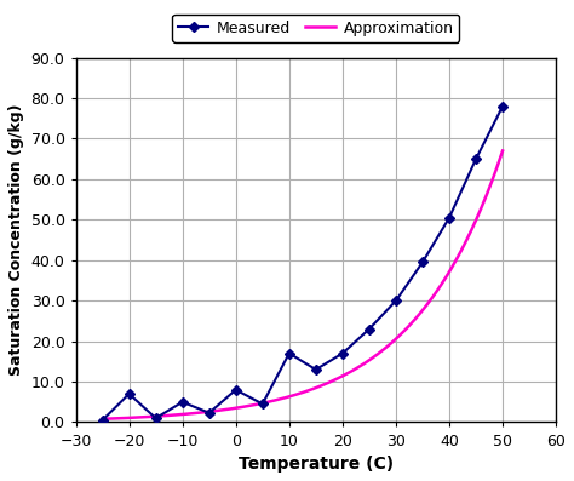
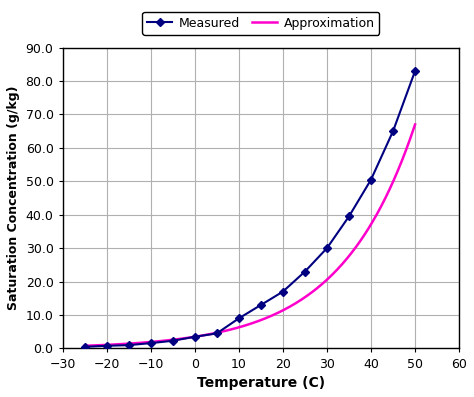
Measured/−20: 7.0 -> 0.8
Measured/−10: 5.0 -> 1.6
Measured/0: 8.0 -> 3.5
Measured/10: 17.0 -> 9.0
Measured/50: 78.0 -> 83.0
